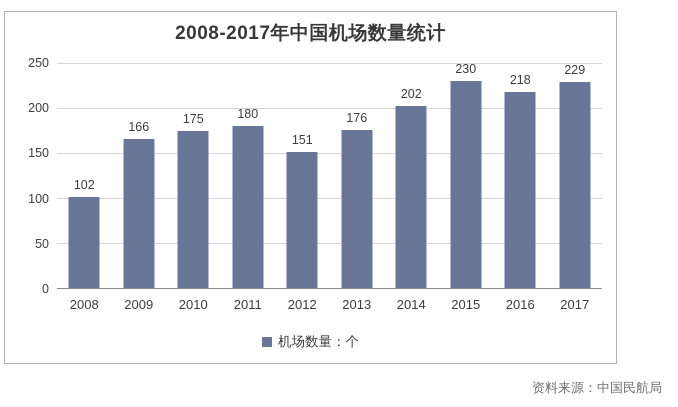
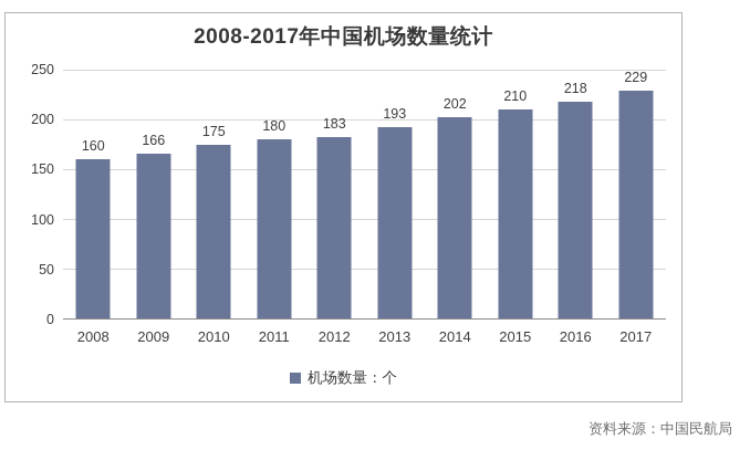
2008: 102 -> 160
2012: 151 -> 183
2013: 176 -> 193
2015: 230 -> 210
